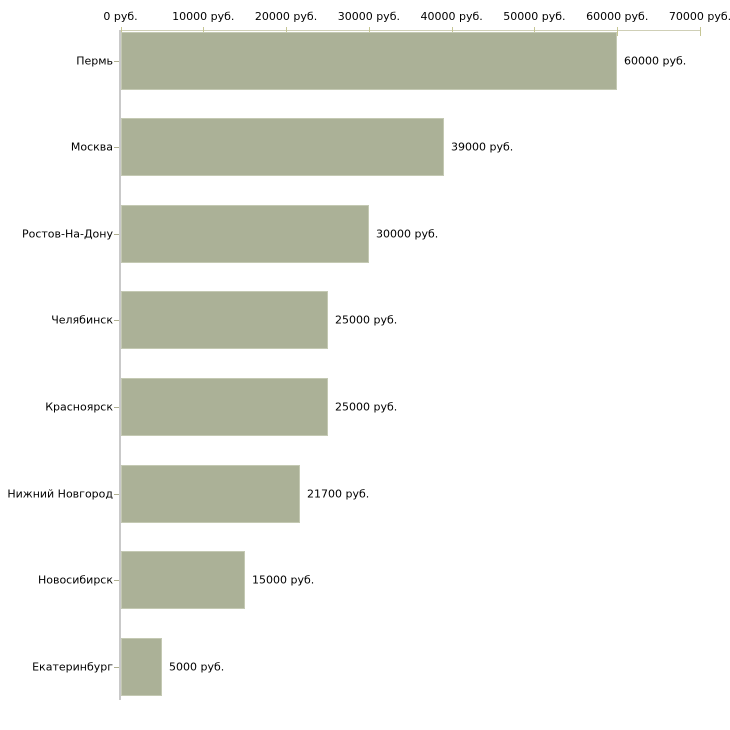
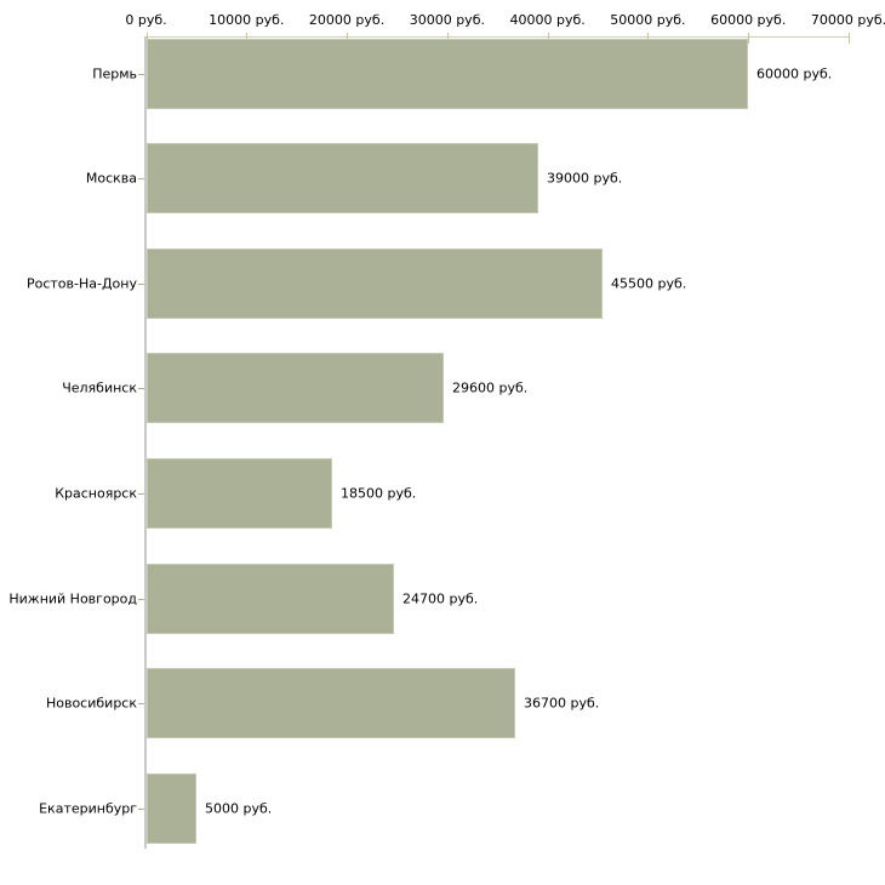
Ростов-На-Дону: 30000 -> 45500
Челябинск: 25000 -> 29600
Красноярск: 25000 -> 18500
Нижний Новгород: 21700 -> 24700
Новосибирск: 15000 -> 36700
